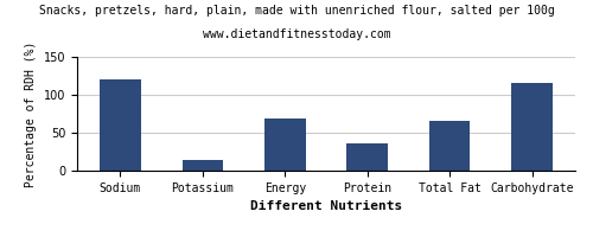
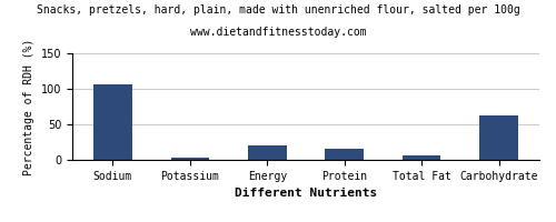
Sodium: 120 -> 107
Potassium: 14 -> 3
Energy: 68 -> 20
Protein: 36 -> 16
Total Fat: 66 -> 6
Carbohydrate: 116 -> 63
